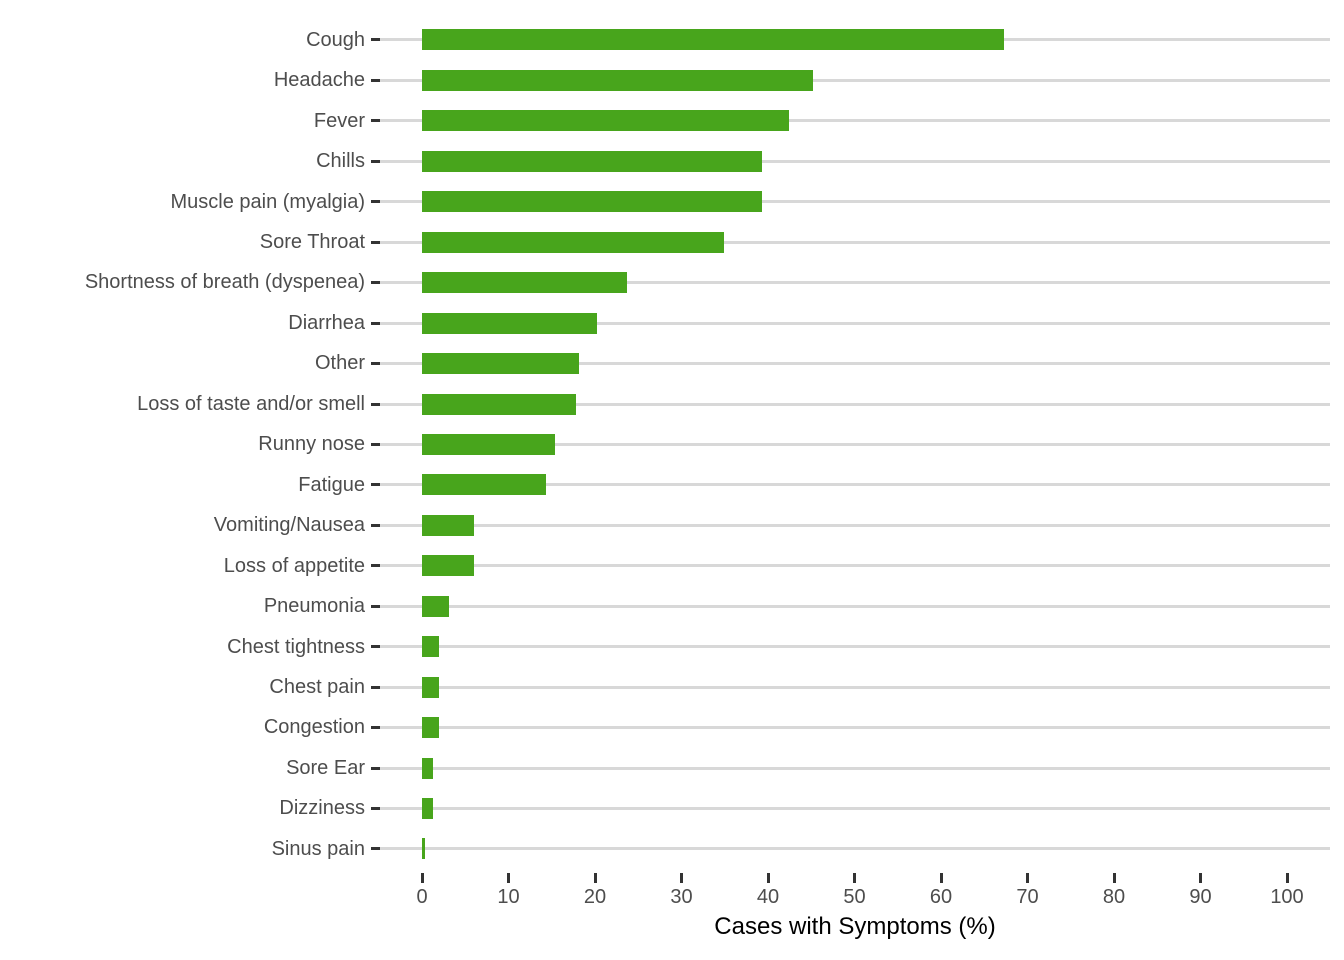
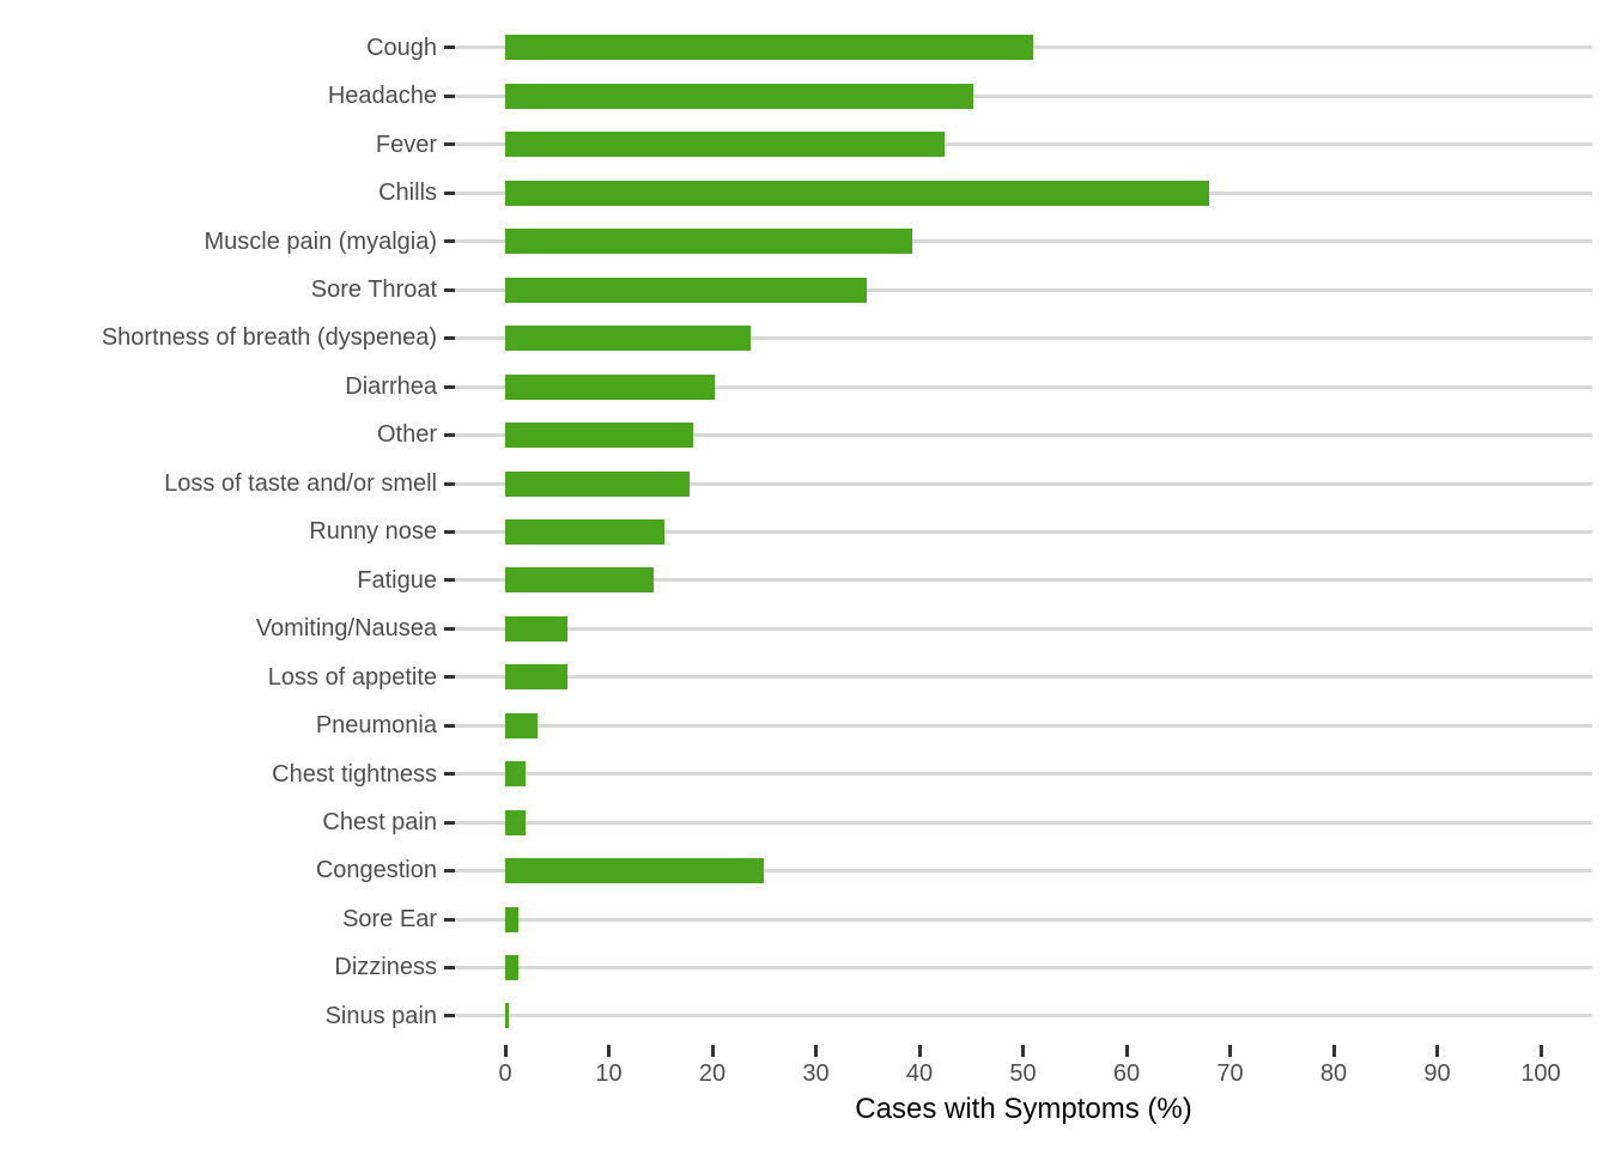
Cough: 67 -> 51
Chills: 39 -> 68
Congestion: 2 -> 25
